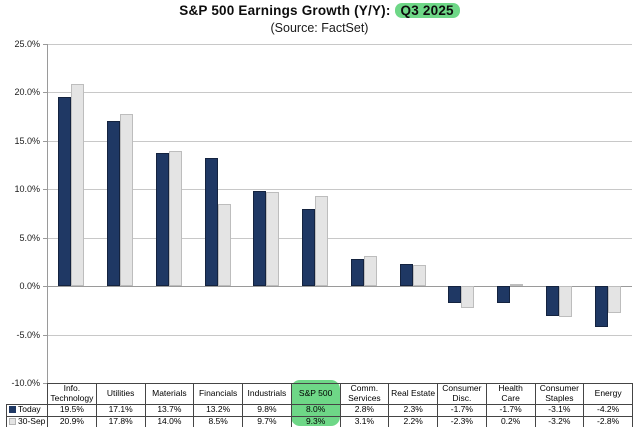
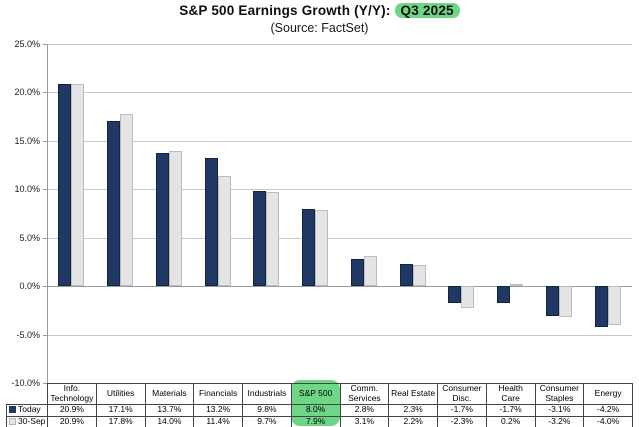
Today/Info. Technology: 19.5% -> 20.9%
30-Sep/Financials: 8.5% -> 11.4%
30-Sep/S&P 500: 9.3% -> 7.9%
30-Sep/Energy: -2.8% -> -4.0%
